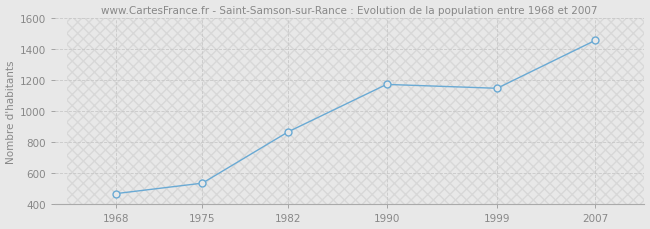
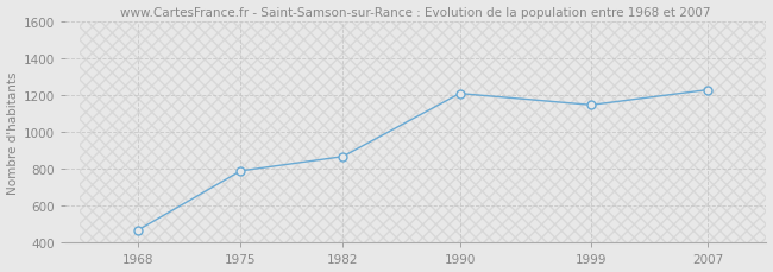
1975: 540 -> 790
1990: 1170 -> 1210
2007: 1460 -> 1230
